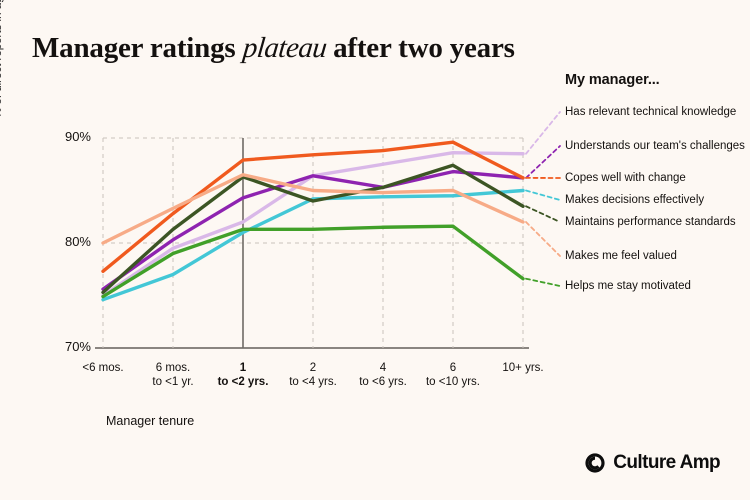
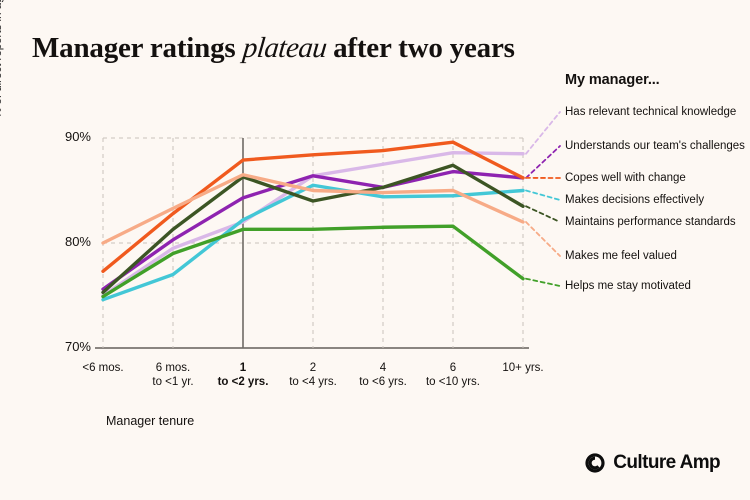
Makes decisions effectively/1 to <2 yrs.: 81.0% -> 82.2%
Makes decisions effectively/2 to <4 yrs.: 84.2% -> 85.5%
